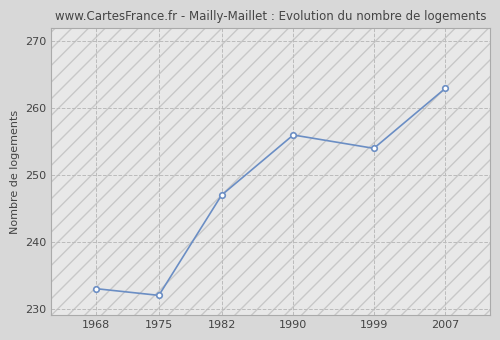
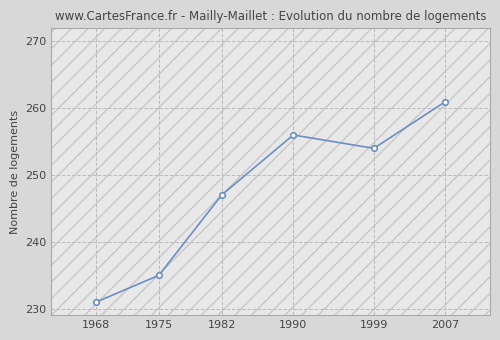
1968: 233 -> 231
1975: 232 -> 235
2007: 263 -> 261
